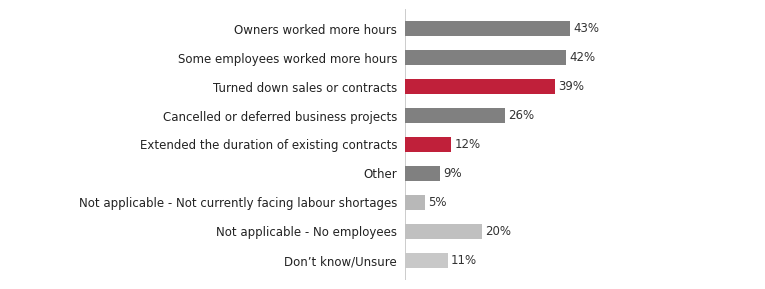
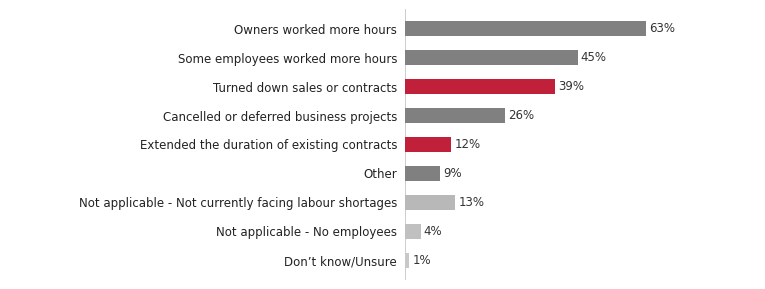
Owners worked more hours: 43% -> 63%
Some employees worked more hours: 42% -> 45%
Not applicable - Not currently facing labour shortages: 5% -> 13%
Not applicable - No employees: 20% -> 4%
Don’t know/Unsure: 11% -> 1%
